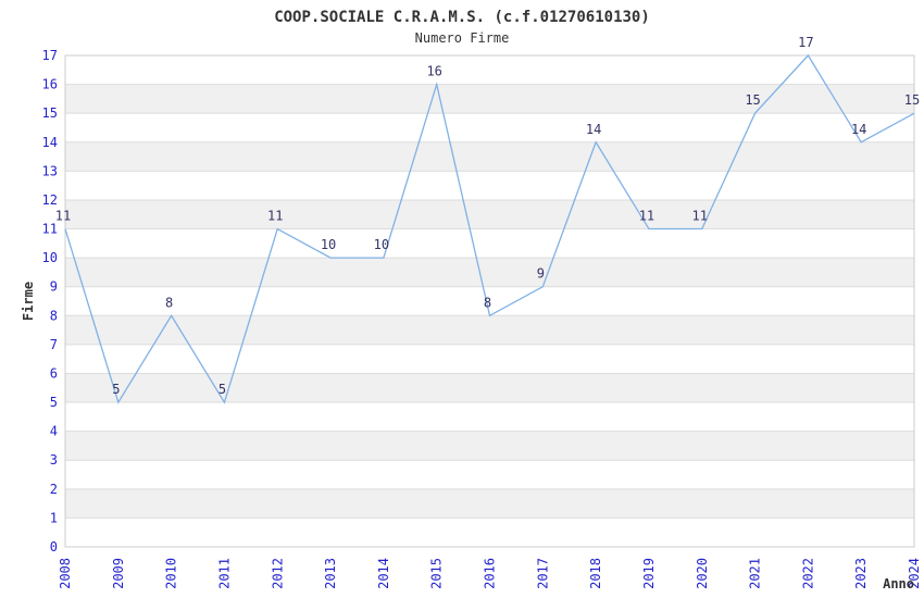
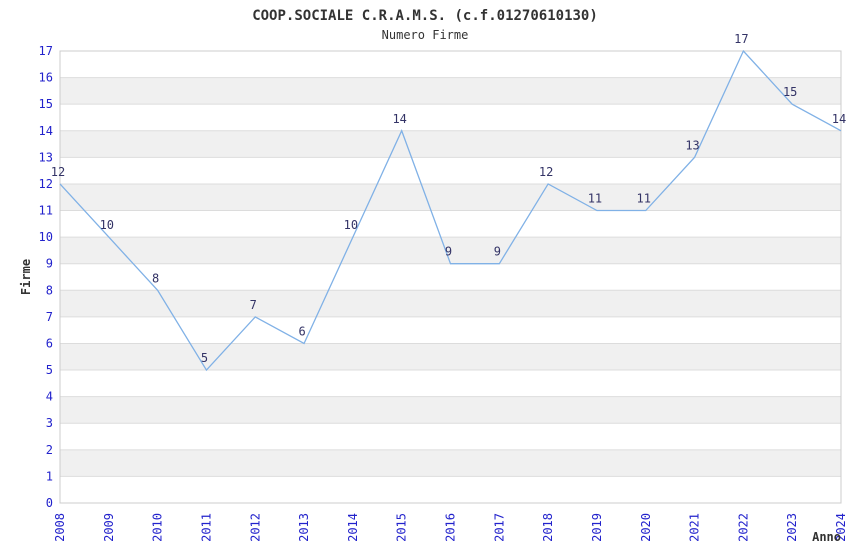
2008: 11 -> 12
2009: 5 -> 10
2012: 11 -> 7
2013: 10 -> 6
2015: 16 -> 14
2016: 8 -> 9
2018: 14 -> 12
2021: 15 -> 13
2023: 14 -> 15
2024: 15 -> 14
